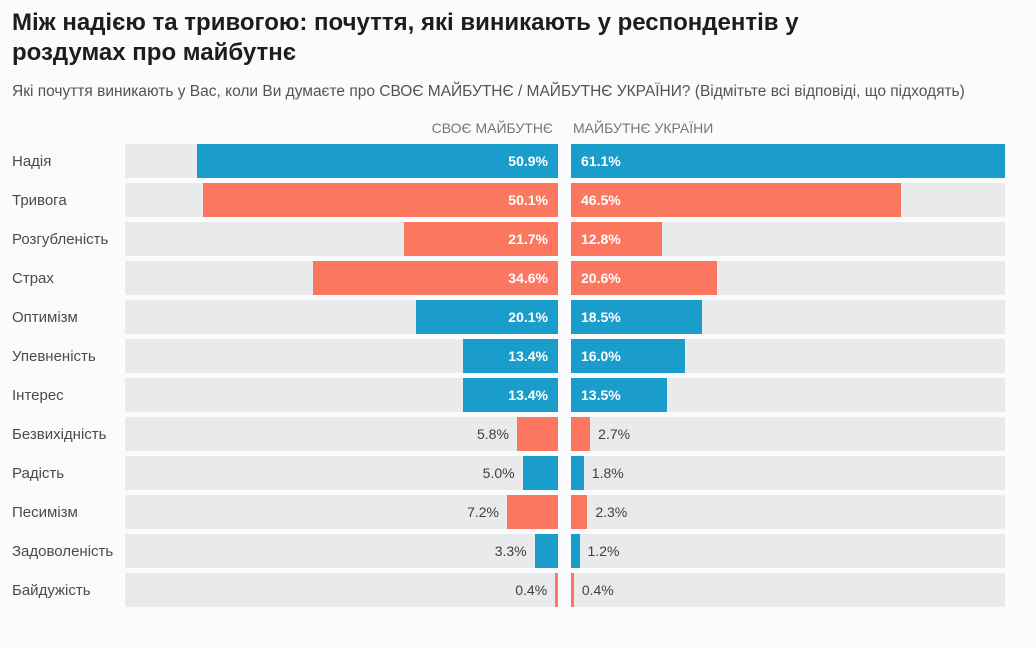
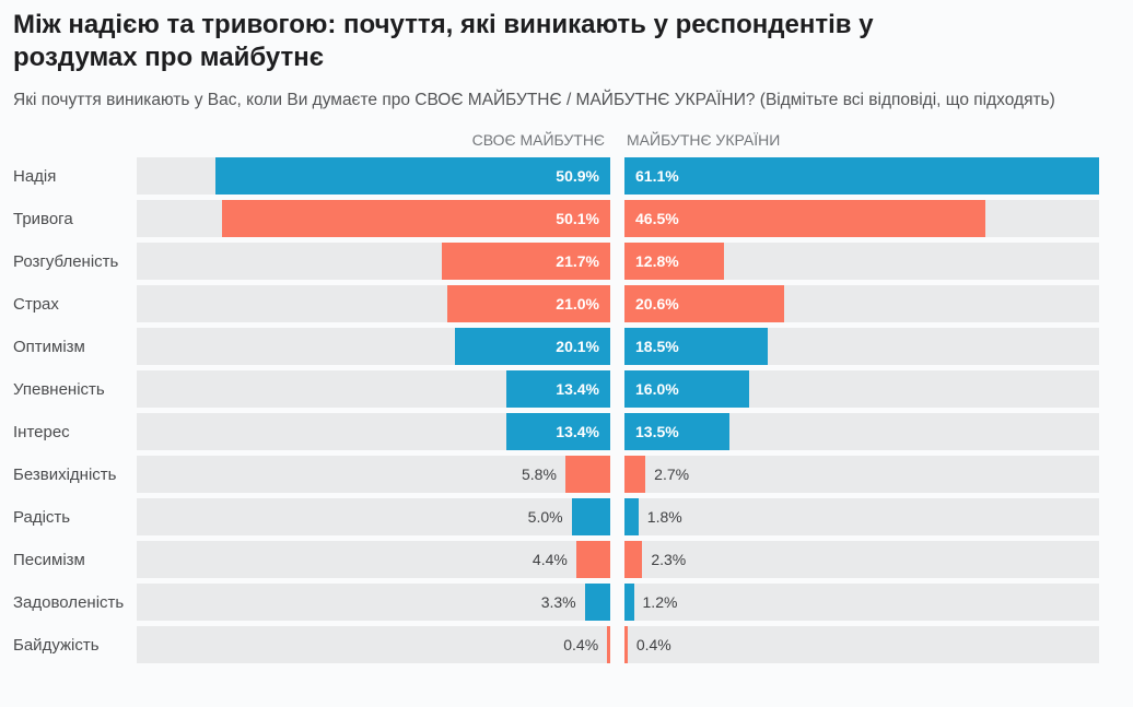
СВОЄ МАЙБУТНЄ/Страх: 34.6% -> 21.0%
СВОЄ МАЙБУТНЄ/Песимізм: 7.2% -> 4.4%
